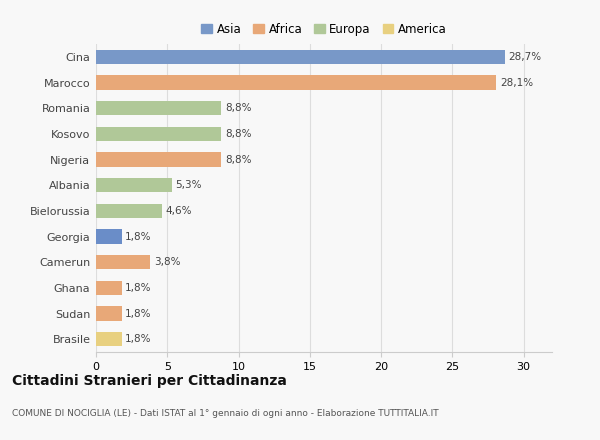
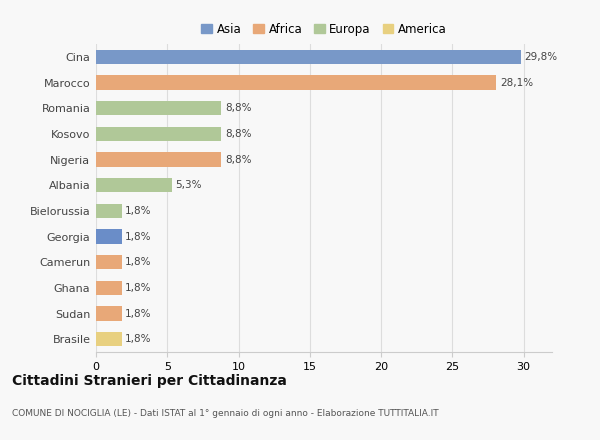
Cina: 28,7% -> 29,8%
Bielorussia: 4,6% -> 1,8%
Camerun: 3,8% -> 1,8%
